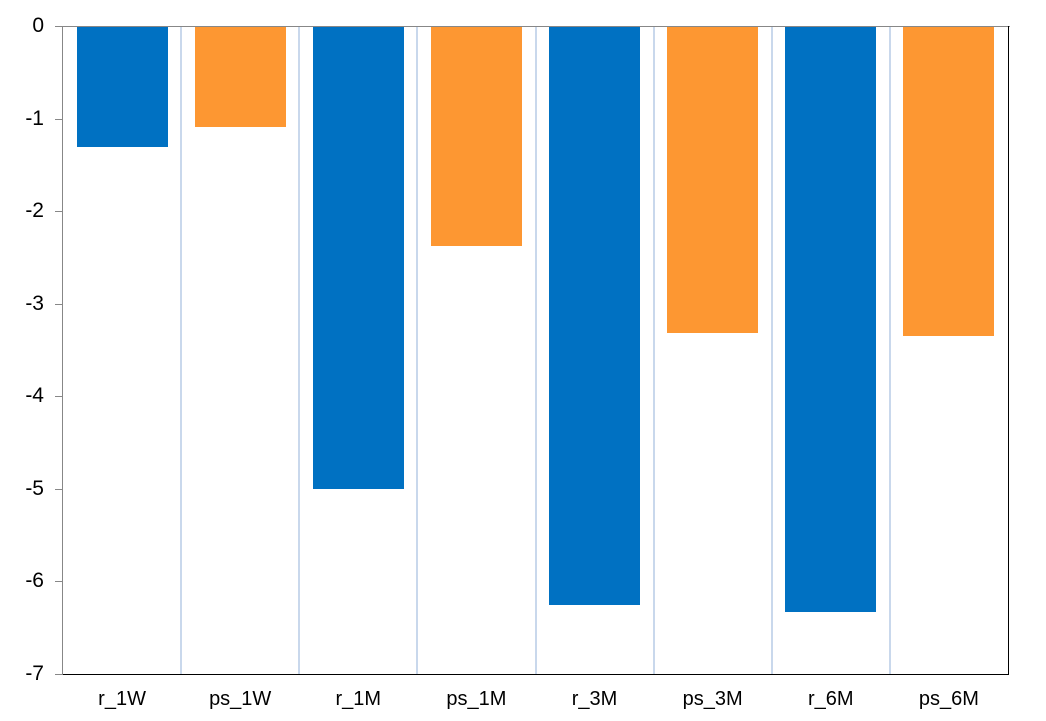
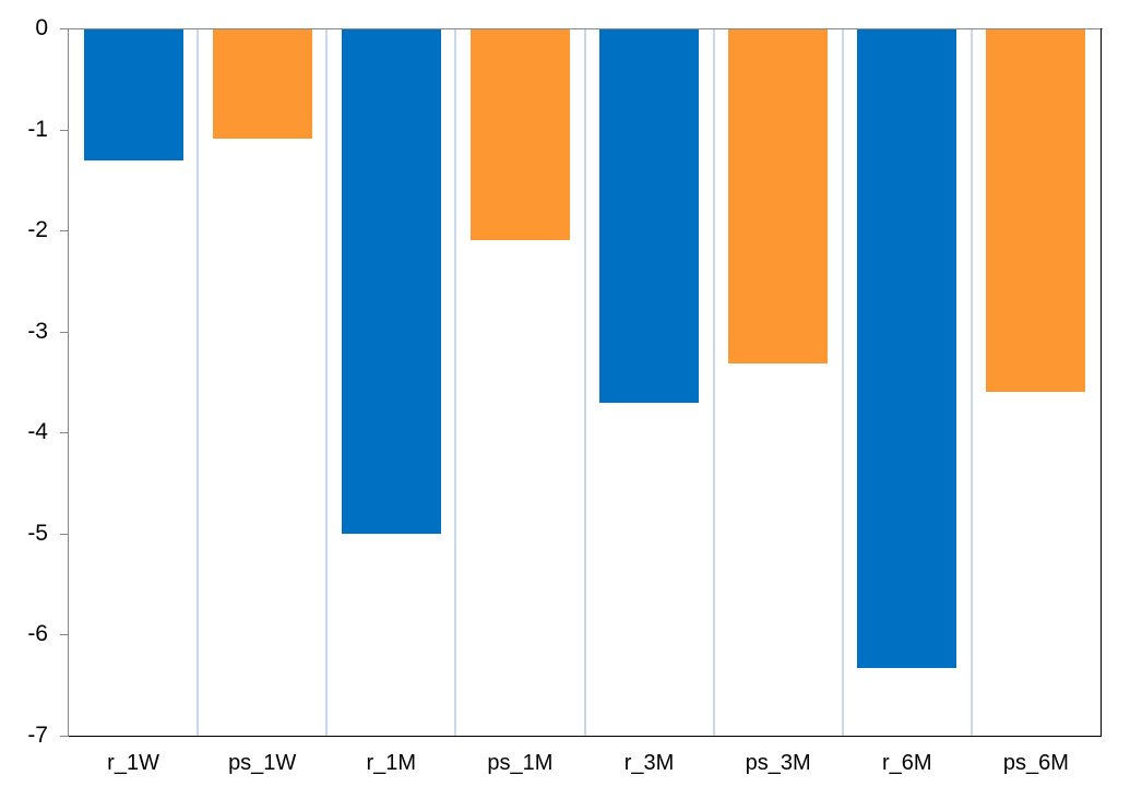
ps_1M: -2.4 -> -2.1
r_3M: -6.2 -> -3.7
ps_6M: -3.4 -> -3.6
